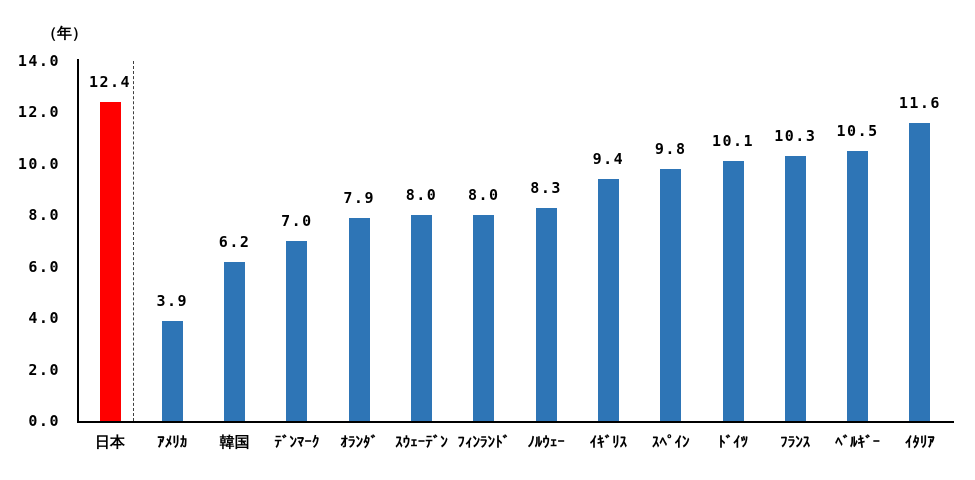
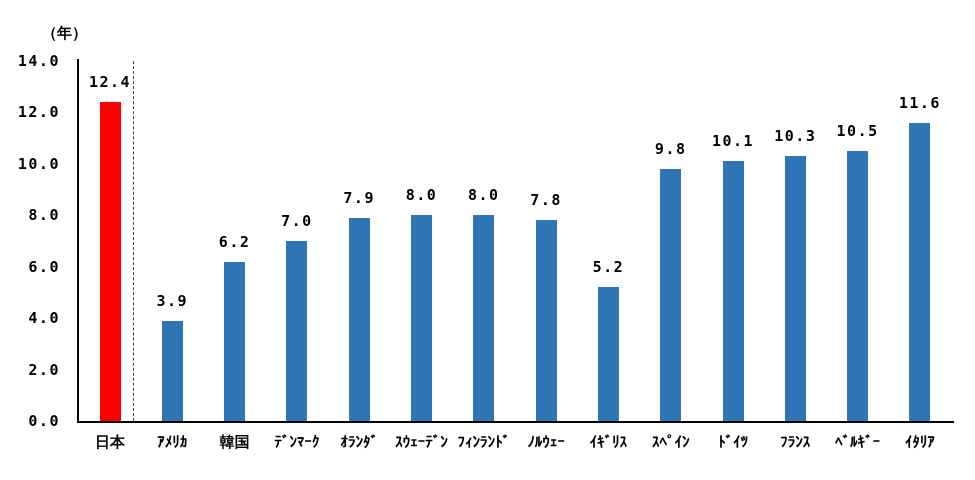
ﾉﾙｳｪｰ: 8.3 -> 7.8
ｲｷﾞﾘｽ: 9.4 -> 5.2
